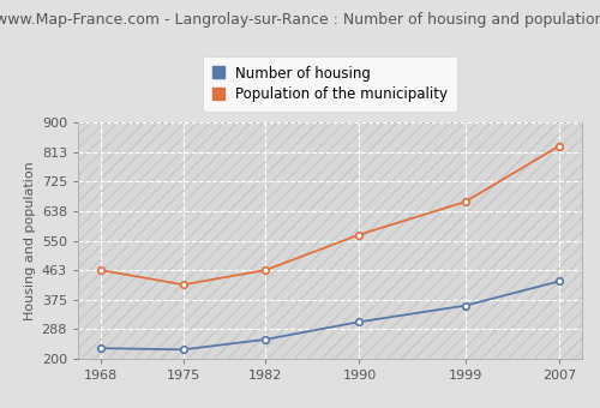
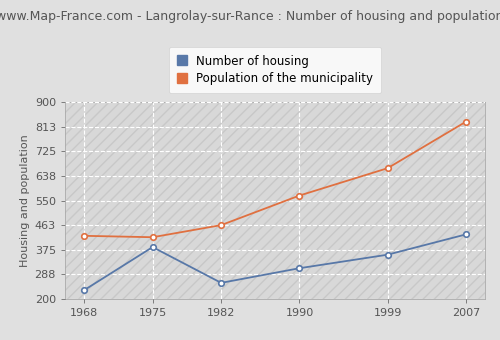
Population of the municipality/1968: 463 -> 425
Number of housing/1975: 228 -> 385
